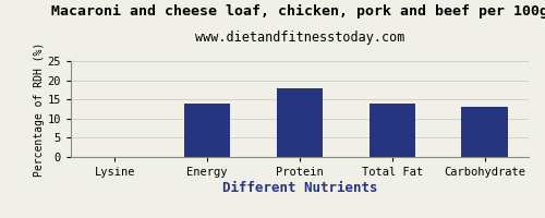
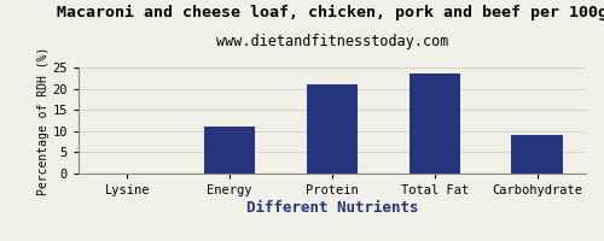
Energy: 14.0 -> 11.0
Protein: 18.0 -> 21.0
Total Fat: 14.0 -> 23.5
Carbohydrate: 13.0 -> 9.0
